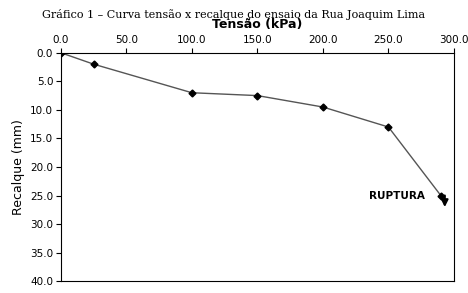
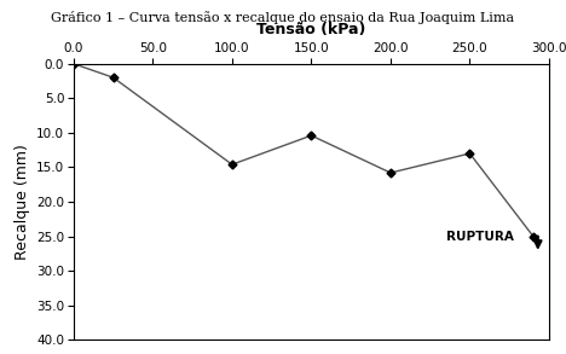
100.0: 7.0 -> 14.6
150.0: 7.5 -> 10.4
200.0: 9.5 -> 15.8
